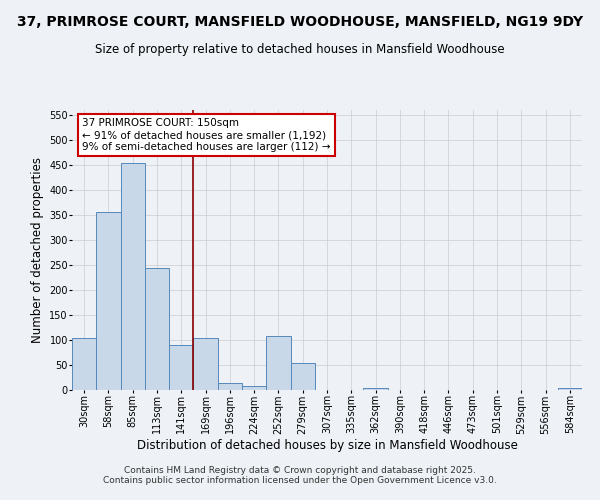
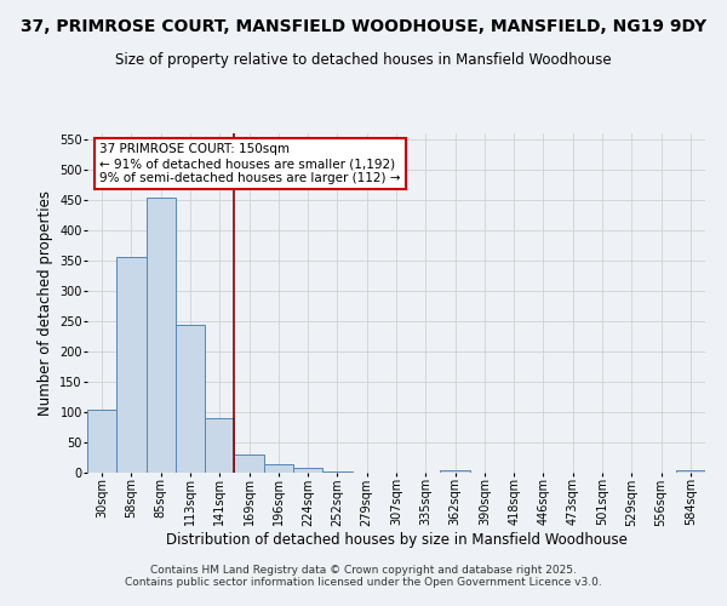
169sqm: 104 -> 31
252sqm: 108 -> 3
279sqm: 54 -> 1
